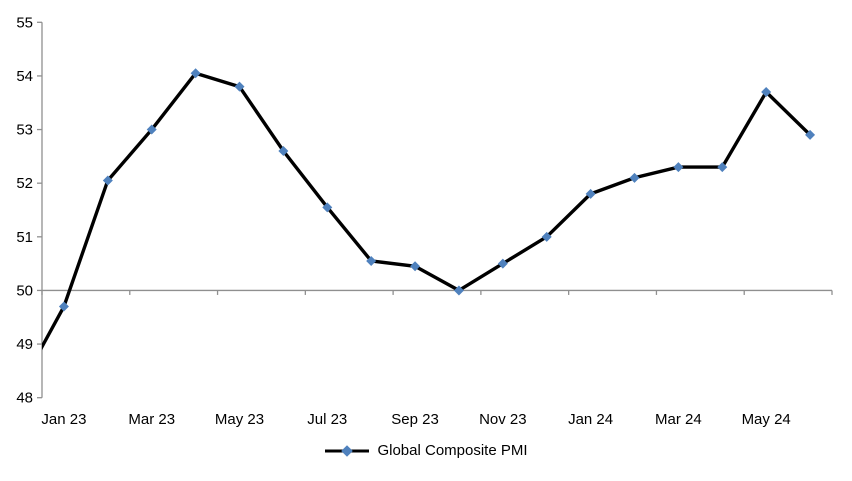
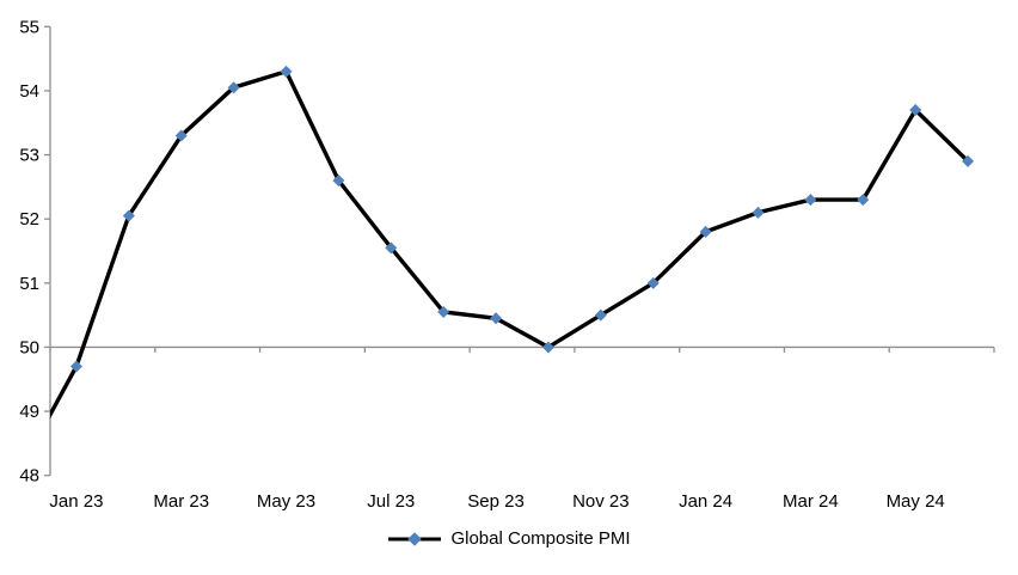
Mar 23: 53.0 -> 53.3
May 23: 53.8 -> 54.3
